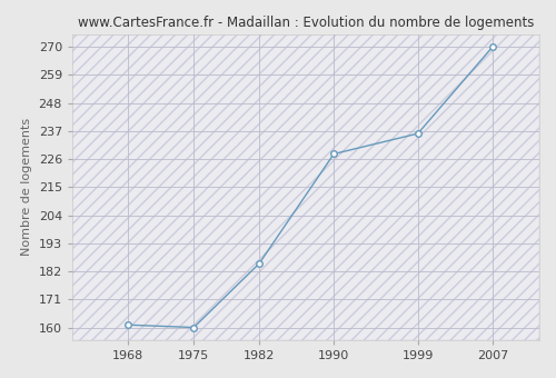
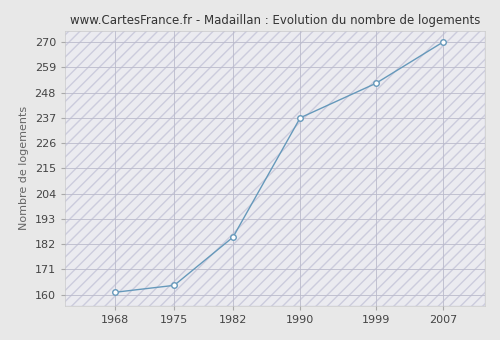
1975: 160 -> 164
1990: 228 -> 237
1999: 236 -> 252
